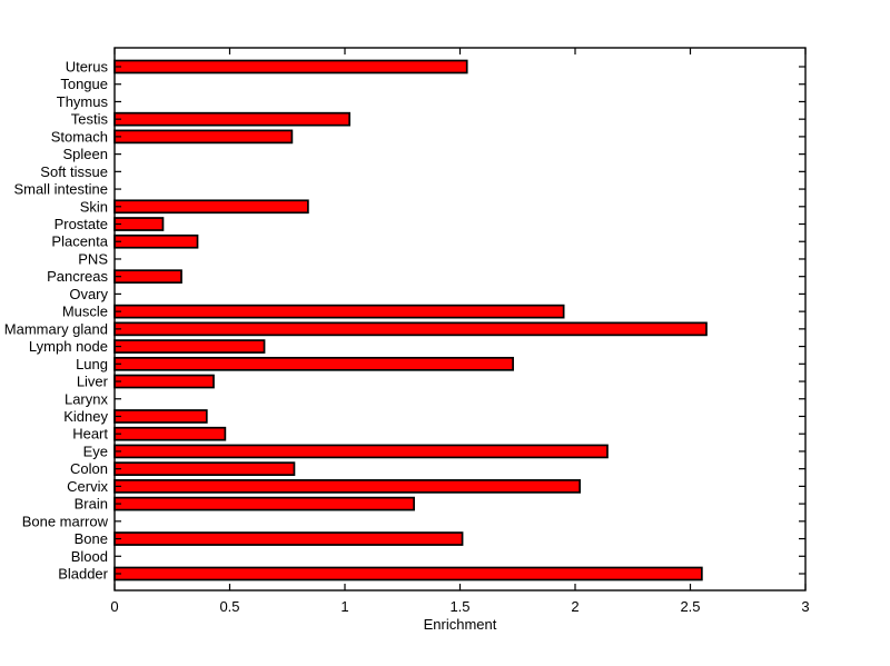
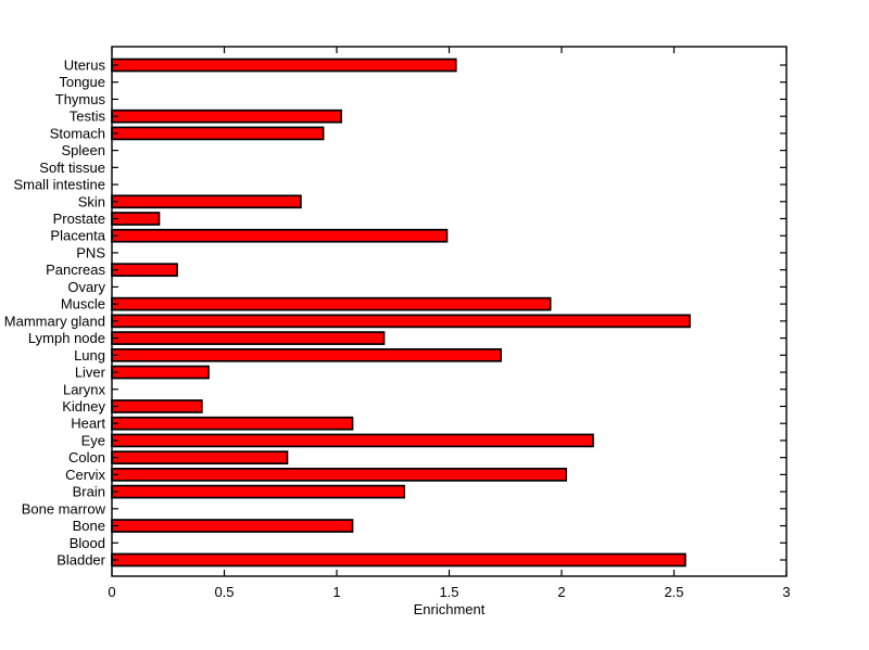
Stomach: 0.77 -> 0.94
Placenta: 0.36 -> 1.49
Lymph node: 0.65 -> 1.21
Heart: 0.48 -> 1.07
Bone: 1.51 -> 1.07
